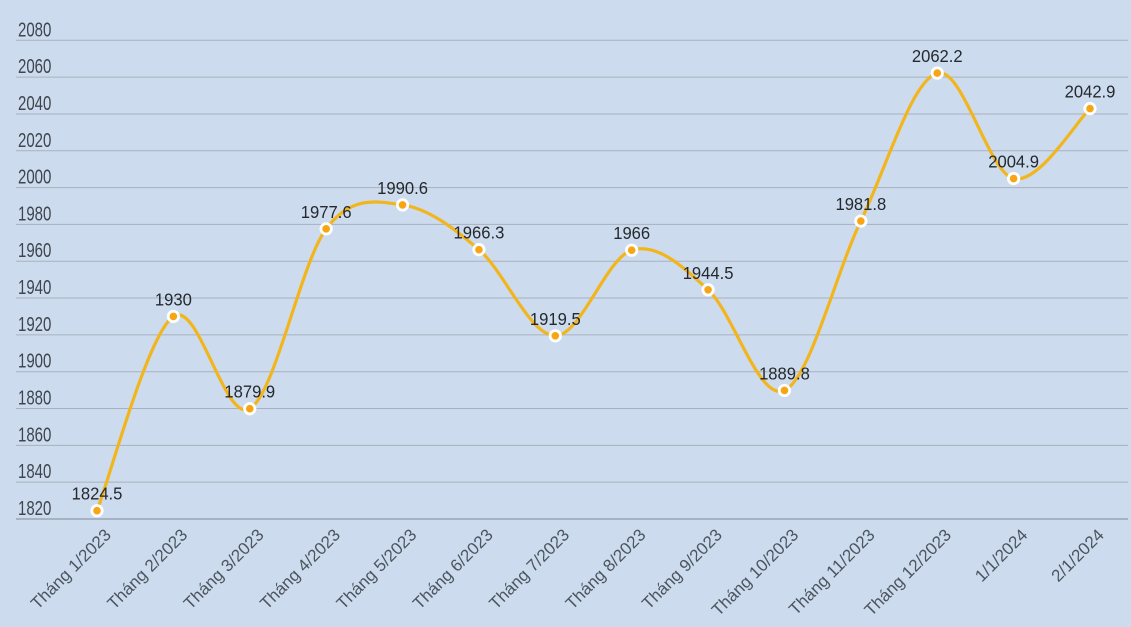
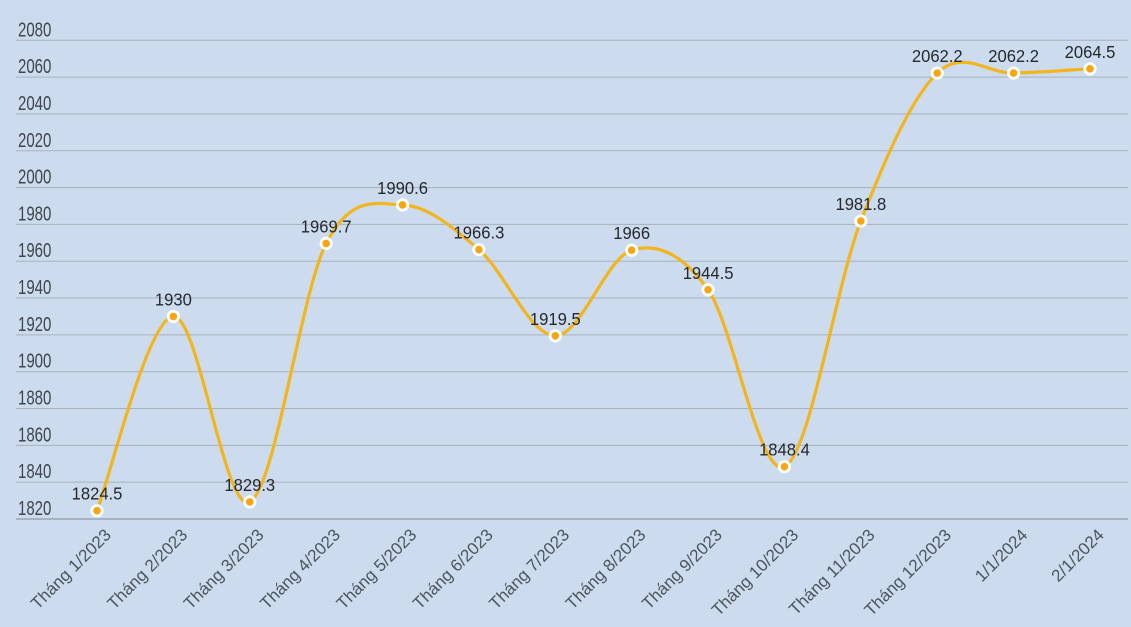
Tháng 3/2023: 1879.9 -> 1829.3
Tháng 4/2023: 1977.6 -> 1969.7
Tháng 10/2023: 1889.8 -> 1848.4
1/1/2024: 2004.9 -> 2062.2
2/1/2024: 2042.9 -> 2064.5
